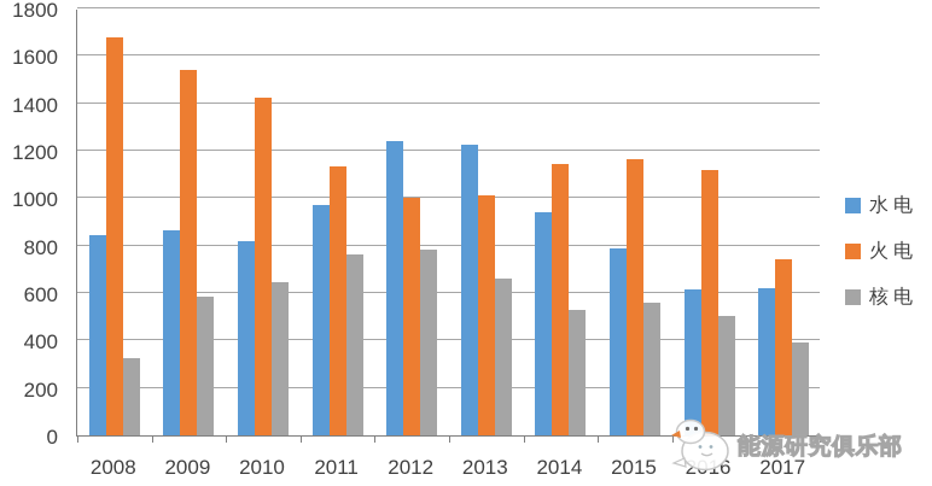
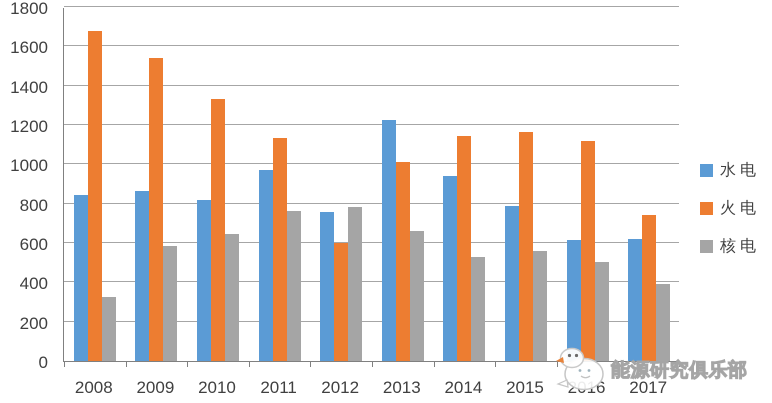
火电/2010: 1430 -> 1330
水电/2012: 1240 -> 760
火电/2012: 1000 -> 600
